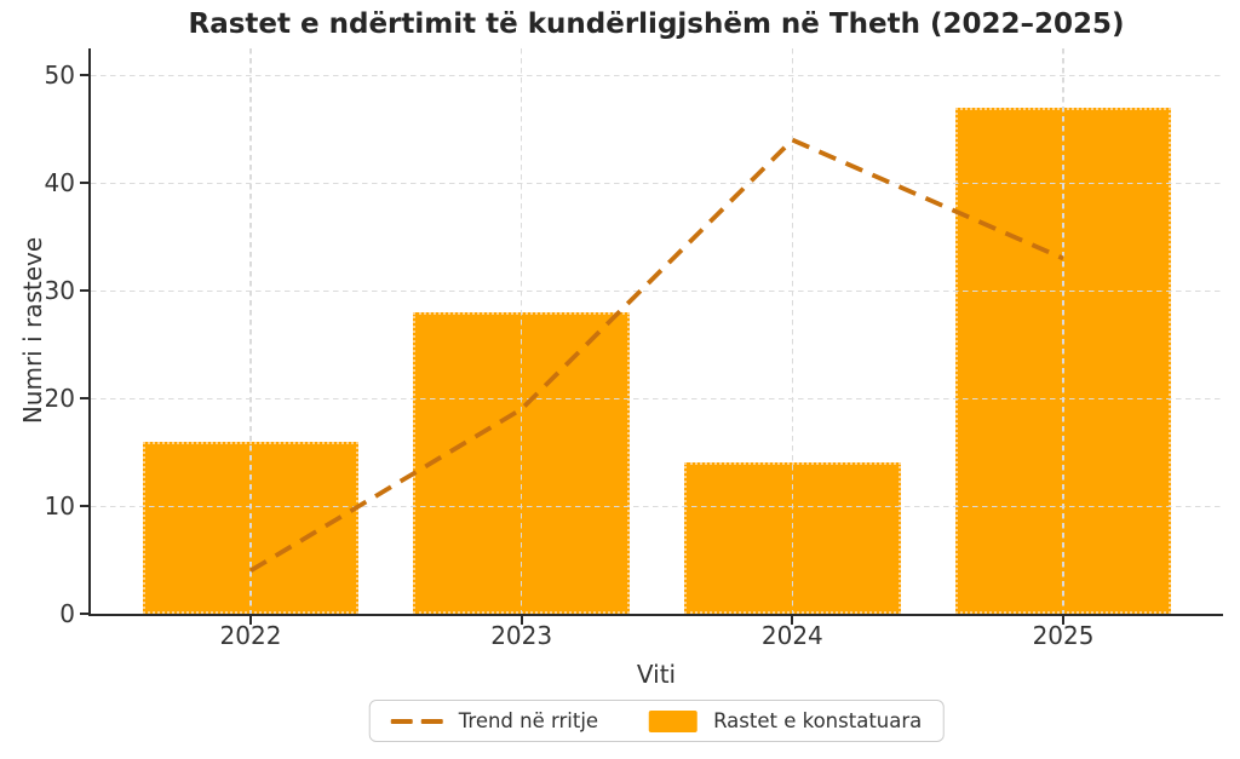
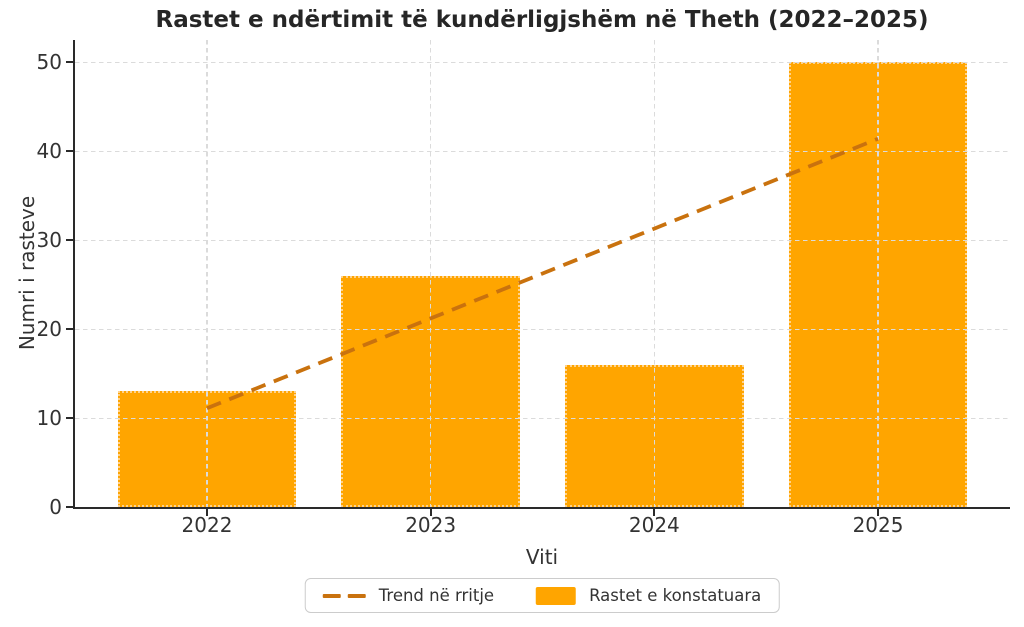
Rastet e konstatuara/2022: 16 -> 13
Trend në rritje/2022: 4 -> 11
Rastet e konstatuara/2023: 28 -> 26
Trend në rritje/2023: 19 -> 21
Rastet e konstatuara/2024: 14 -> 16
Trend në rritje/2024: 44 -> 31
Rastet e konstatuara/2025: 47 -> 50
Trend në rritje/2025: 33 -> 41
